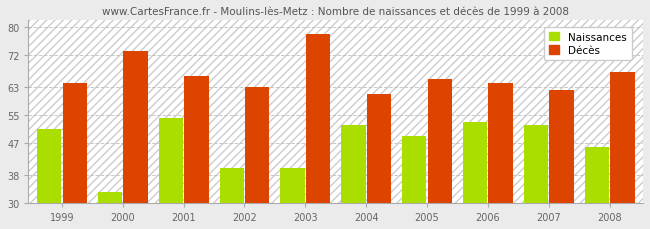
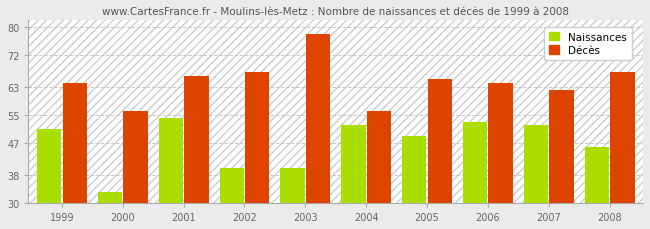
Décès/2000: 73 -> 56
Décès/2002: 63 -> 67
Décès/2004: 61 -> 56
